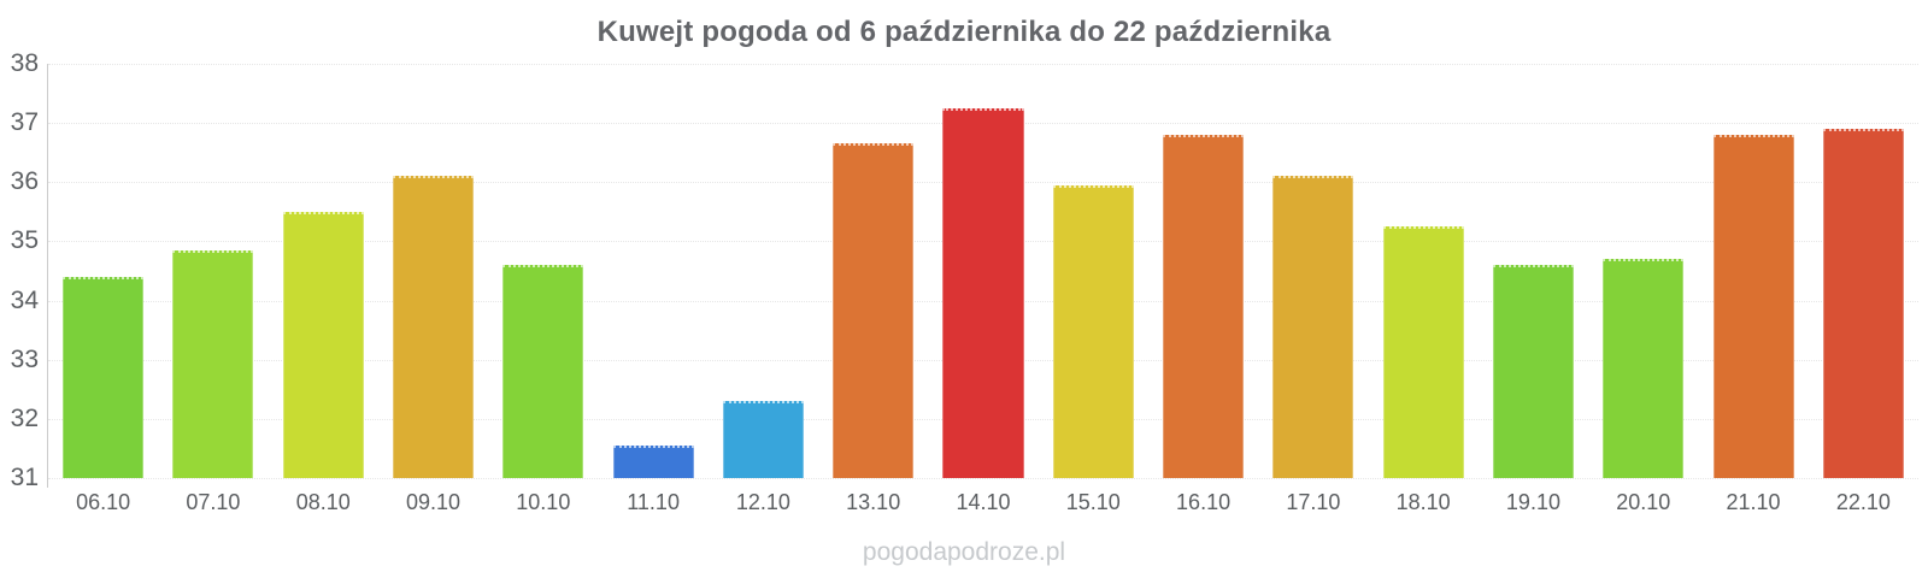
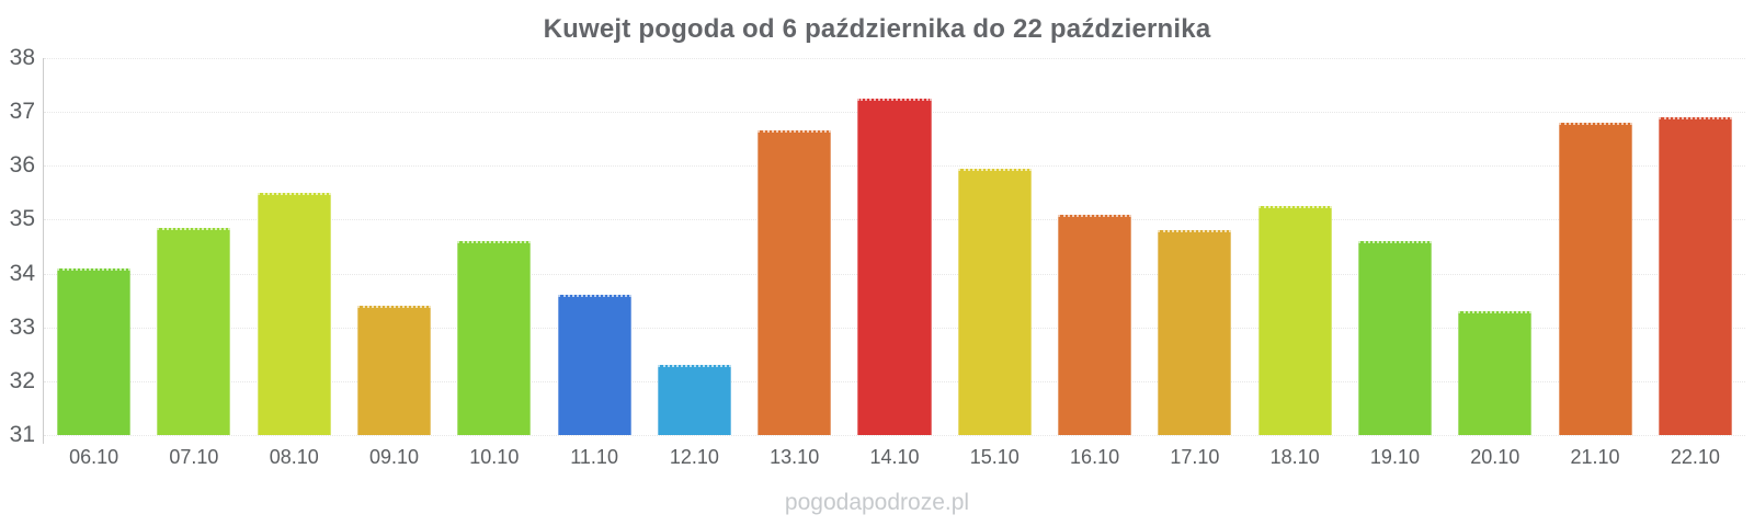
06.10: 34.4 -> 34.1
09.10: 36.1 -> 33.4
11.10: 31.6 -> 33.6
16.10: 36.8 -> 35.1
17.10: 36.1 -> 34.8
20.10: 34.7 -> 33.3
